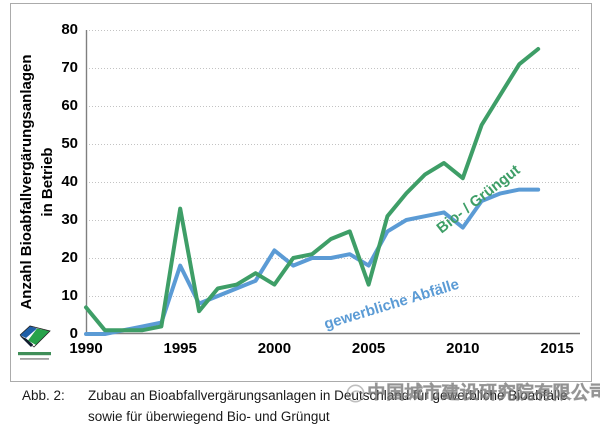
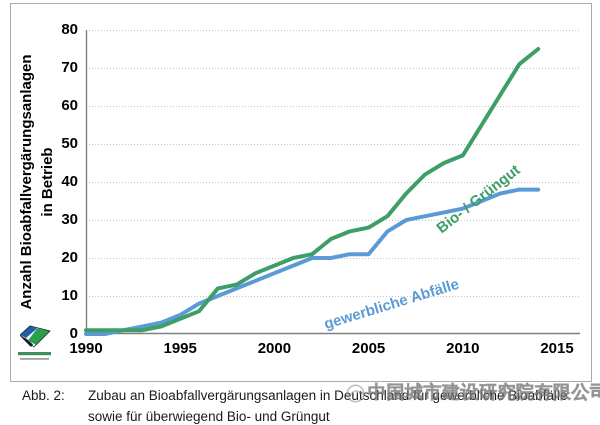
Bio- / Grüngut/1990: 7 -> 1
Bio- / Grüngut/1995: 33 -> 4
gewerbliche Abfälle/1995: 18 -> 5
Bio- / Grüngut/2000: 13 -> 18
gewerbliche Abfälle/2000: 22 -> 16
Bio- / Grüngut/2005: 13 -> 28
gewerbliche Abfälle/2005: 18 -> 21
Bio- / Grüngut/2010: 41 -> 47
gewerbliche Abfälle/2010: 28 -> 33
